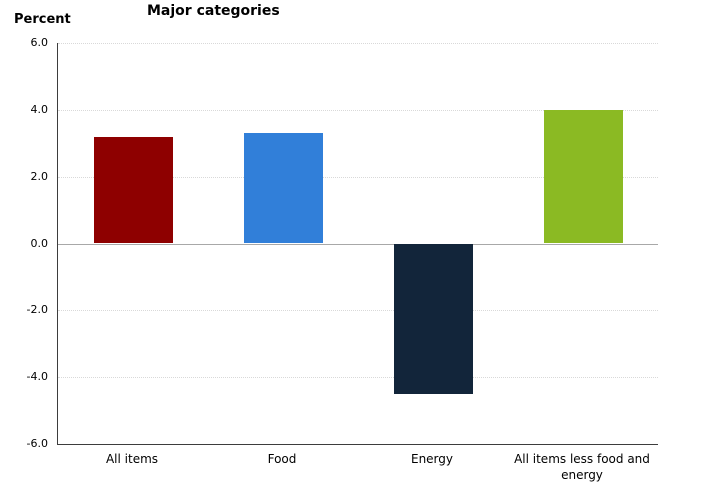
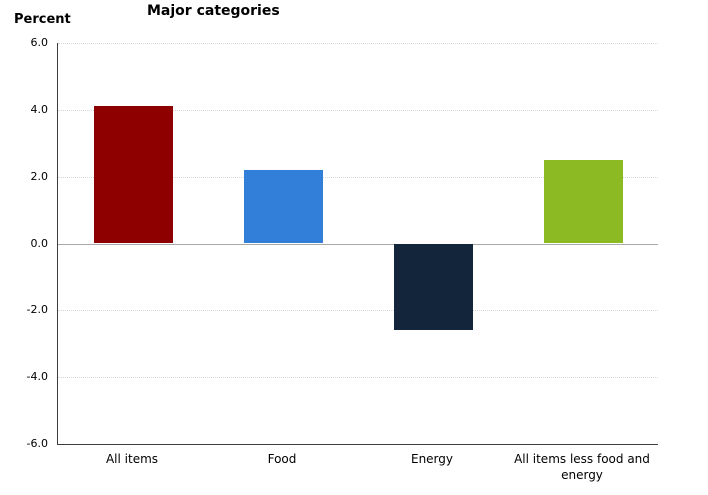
All items: 3.2 -> 4.1
Food: 3.3 -> 2.2
Energy: -4.5 -> -2.6
All items less food and energy: 4.0 -> 2.5
